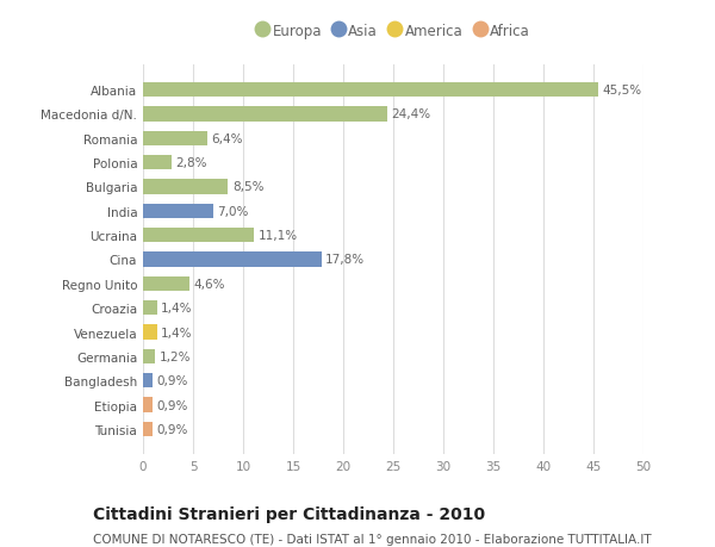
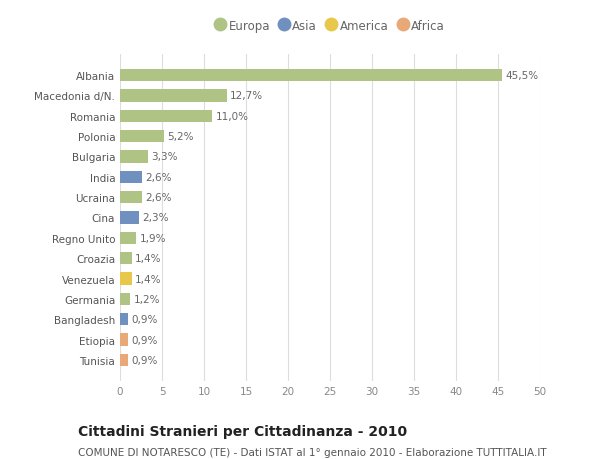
Macedonia d/N.: 24,4% -> 12,7%
Romania: 6,4% -> 11,0%
Polonia: 2,8% -> 5,2%
Bulgaria: 8,5% -> 3,3%
India: 7,0% -> 2,6%
Ucraina: 11,1% -> 2,6%
Cina: 17,8% -> 2,3%
Regno Unito: 4,6% -> 1,9%
